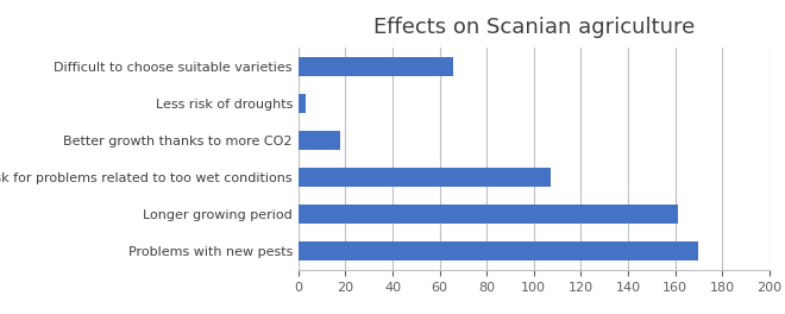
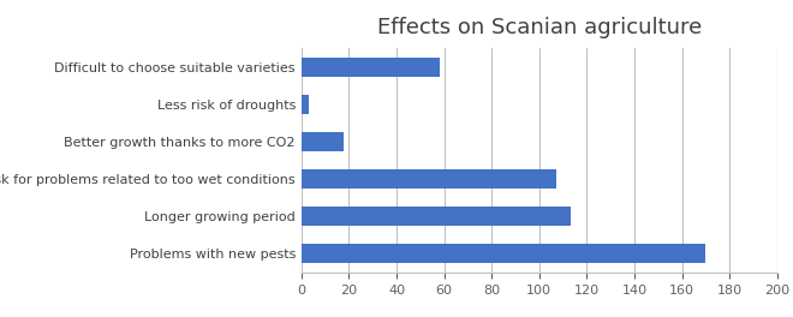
Difficult to choose suitable varieties: 66 -> 58
Longer growing period: 161 -> 113
